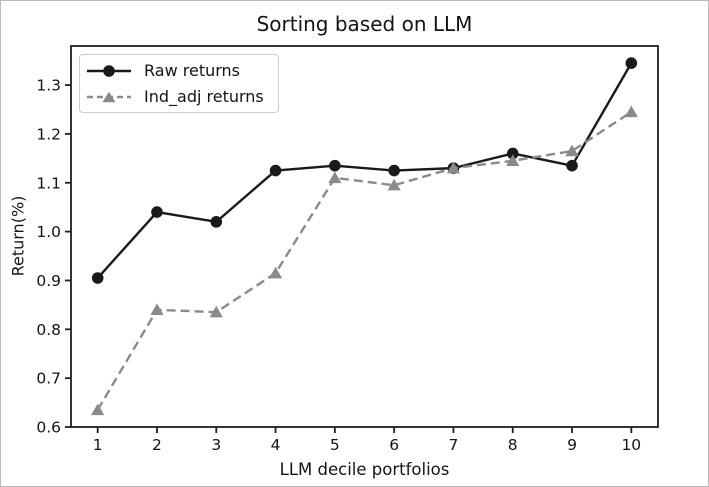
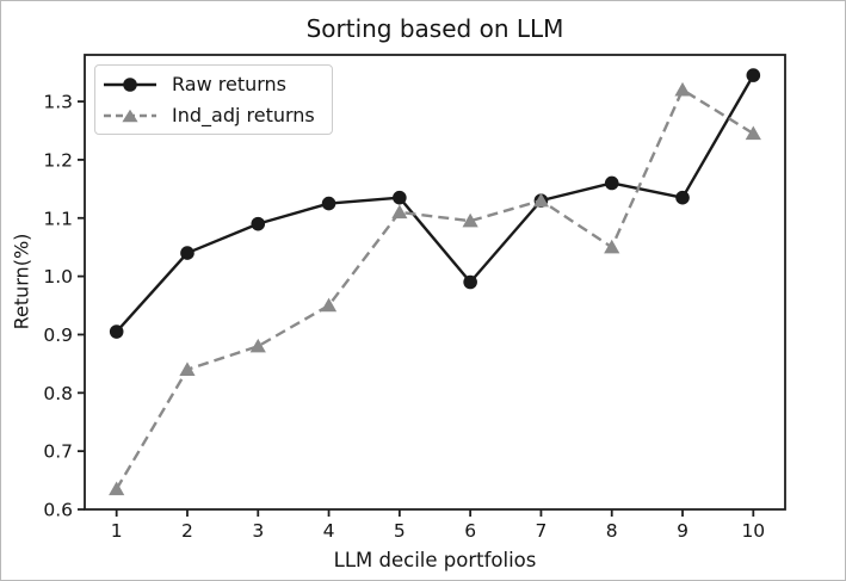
Raw returns/3: 1.02 -> 1.09
Ind_adj returns/3: 0.83 -> 0.88
Ind_adj returns/4: 0.92 -> 0.95
Raw returns/6: 1.12 -> 0.99
Ind_adj returns/8: 1.15 -> 1.05
Ind_adj returns/9: 1.17 -> 1.32
